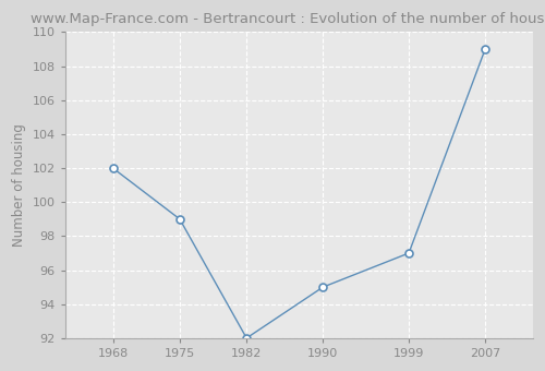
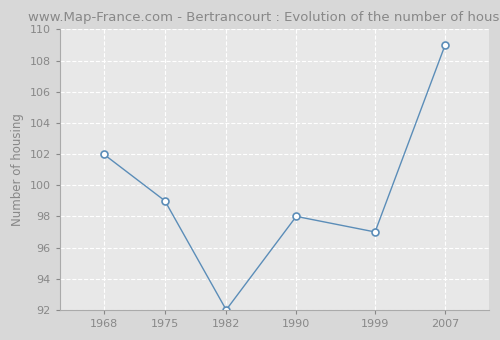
1990: 95 -> 98
